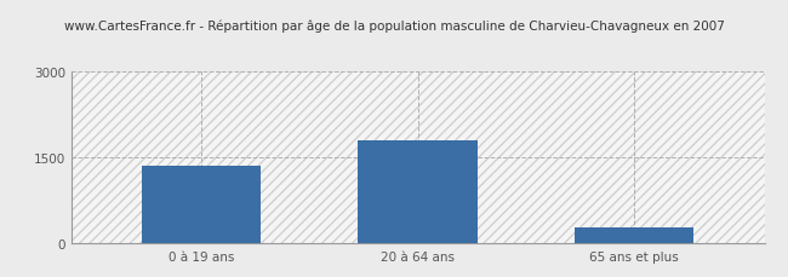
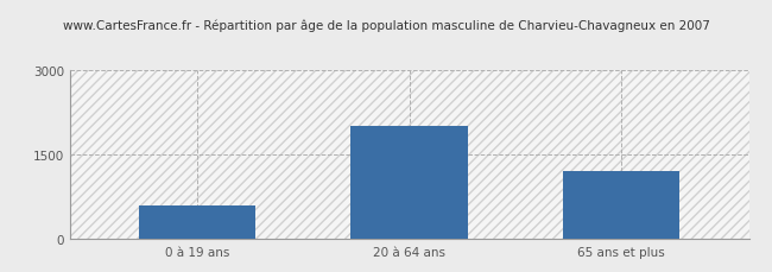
0 à 19 ans: 1350 -> 600
20 à 64 ans: 1800 -> 2000
65 ans et plus: 280 -> 1200
